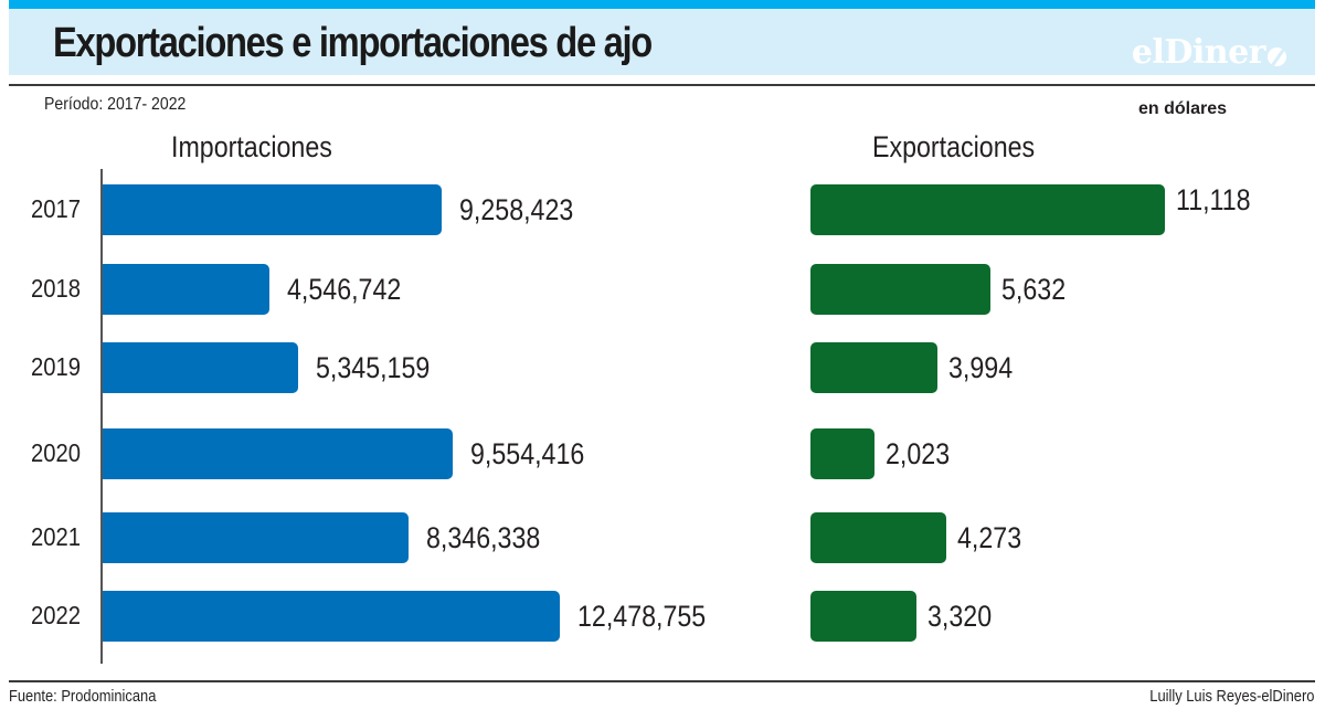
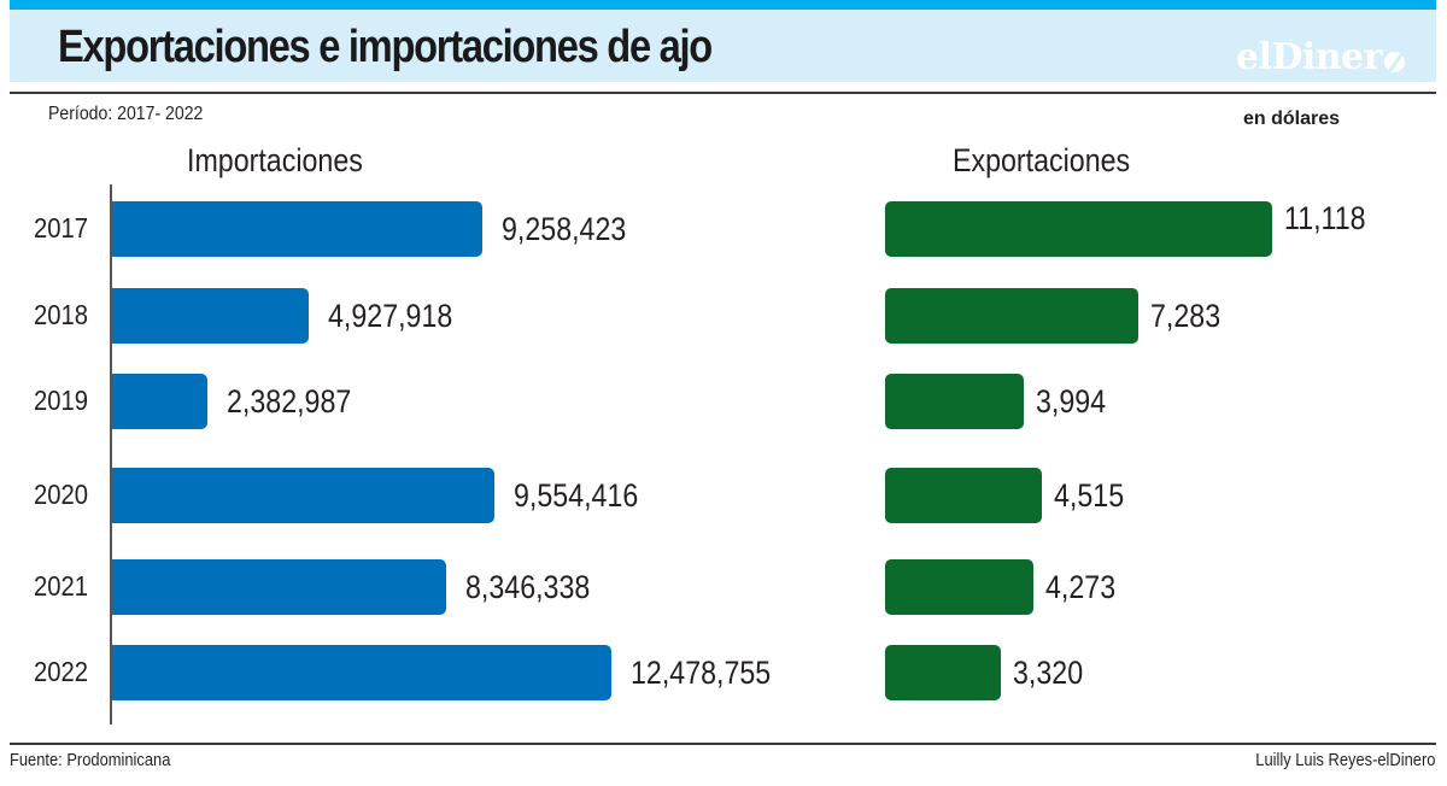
Importaciones/2018: 4,546,742 -> 4,927,918
Importaciones/2019: 5,345,159 -> 2,382,987
Exportaciones/2018: 5,632 -> 7,283
Exportaciones/2020: 2,023 -> 4,515
